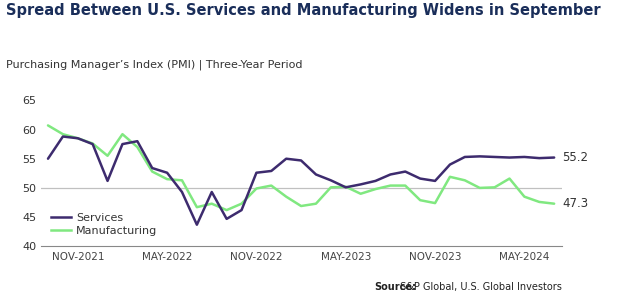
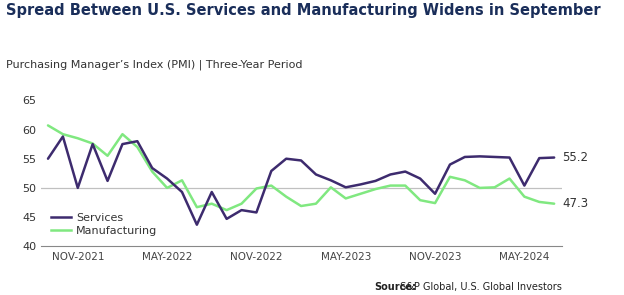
Services/NOV-2021: 58.5 -> 50.0
Services/MAY-2022: 52.6 -> 51.6
Manufacturing/MAY-2022: 51.5 -> 50.0
Services/NOV-2022: 52.6 -> 45.8
Manufacturing/MAY-2023: 50.2 -> 48.2
Services/NOV-2023: 51.2 -> 49.0
Services/MAY-2024: 55.3 -> 50.4
